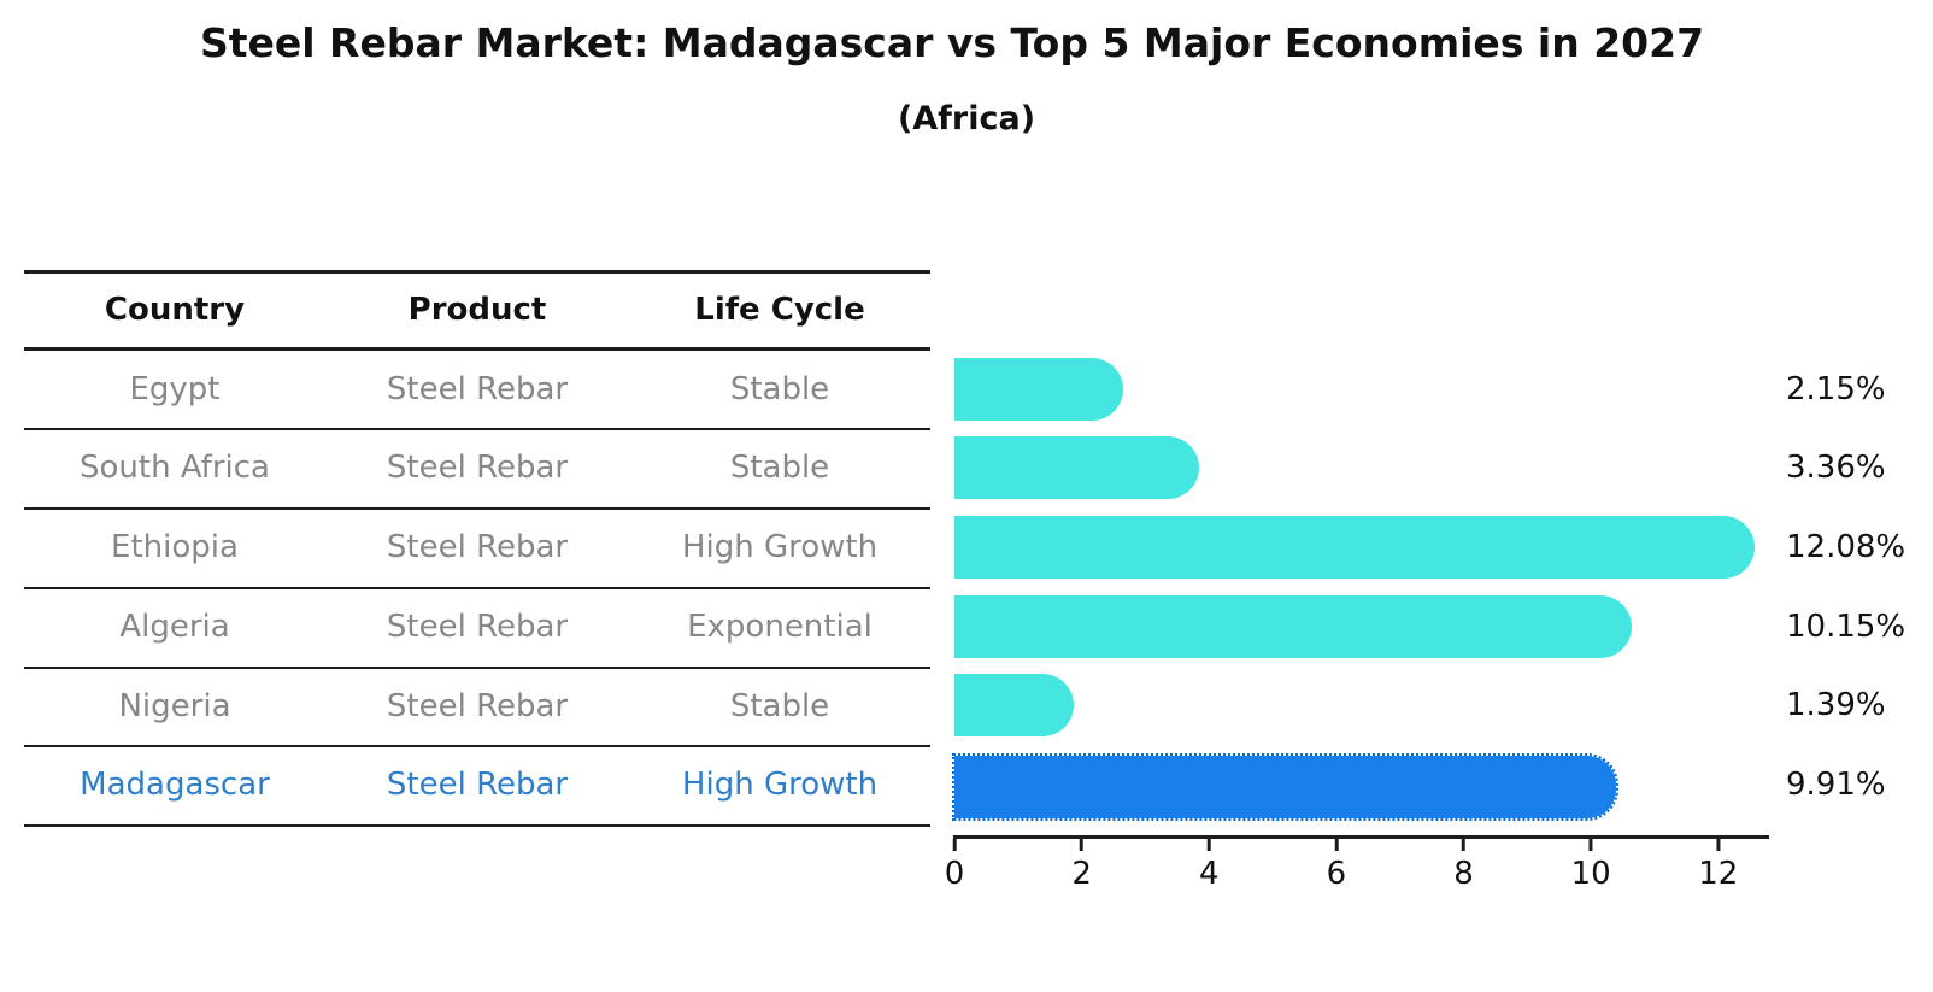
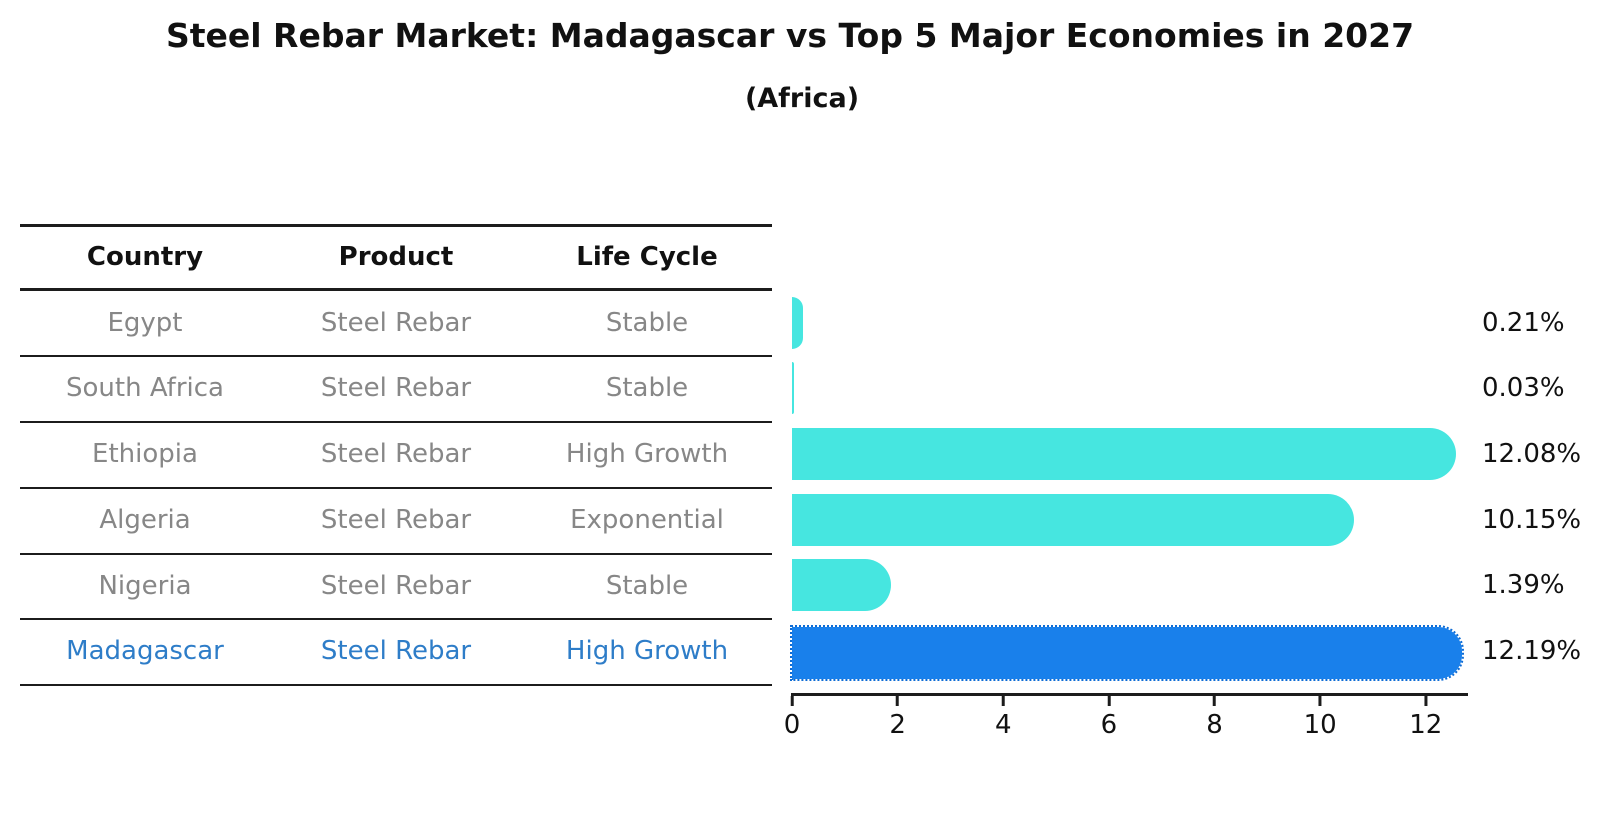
Egypt: 2.15% -> 0.21%
South Africa: 3.36% -> 0.03%
Madagascar: 9.91% -> 12.19%
